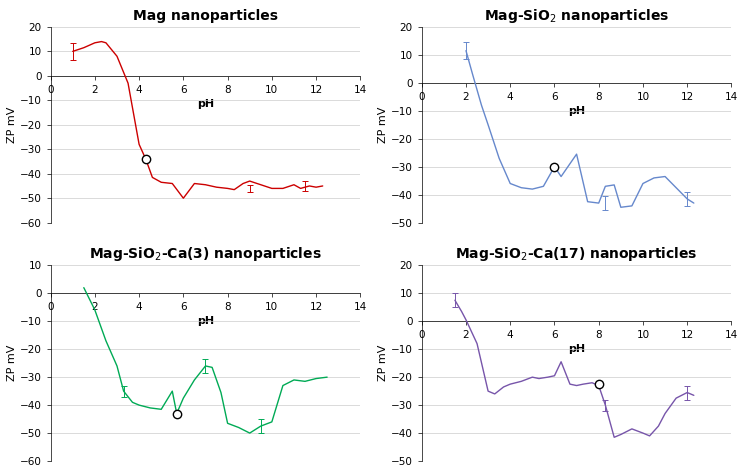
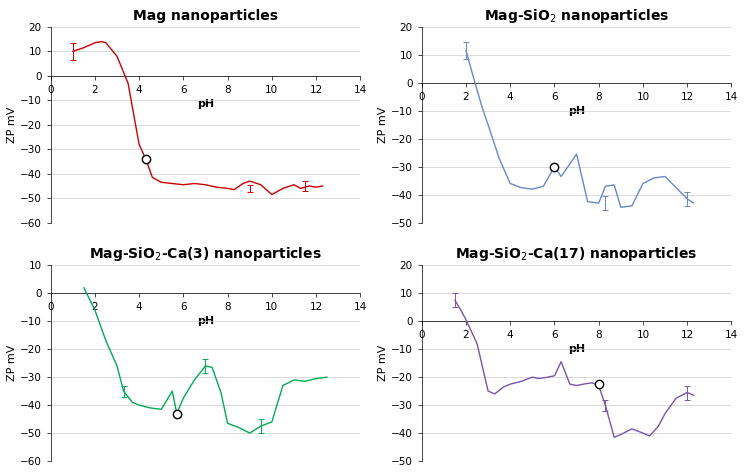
Mag nanoparticles/6: -50.0 -> -44.5
Mag nanoparticles/10: -46.0 -> -48.5
